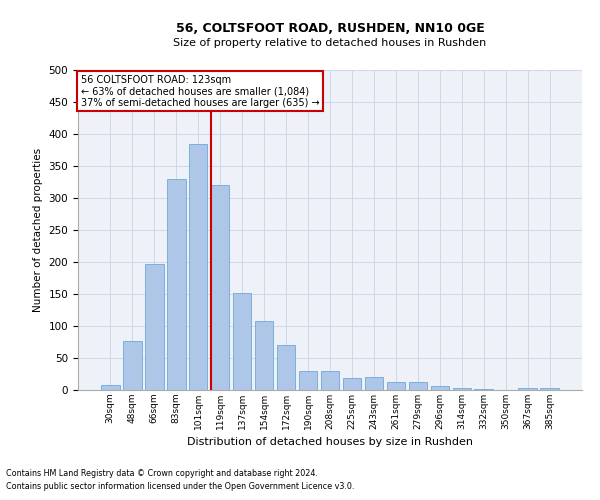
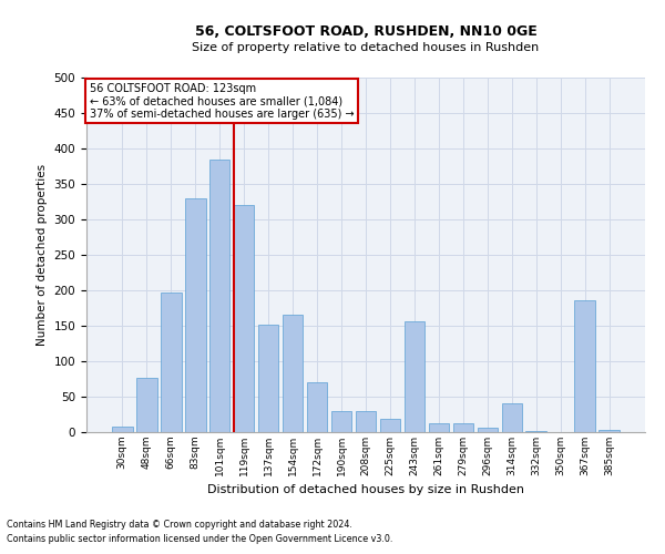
154sqm: 108 -> 166
243sqm: 20 -> 156
314sqm: 3 -> 40
367sqm: 3 -> 186
